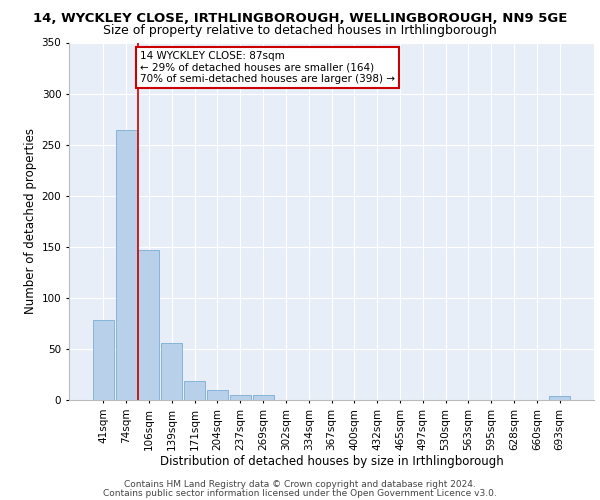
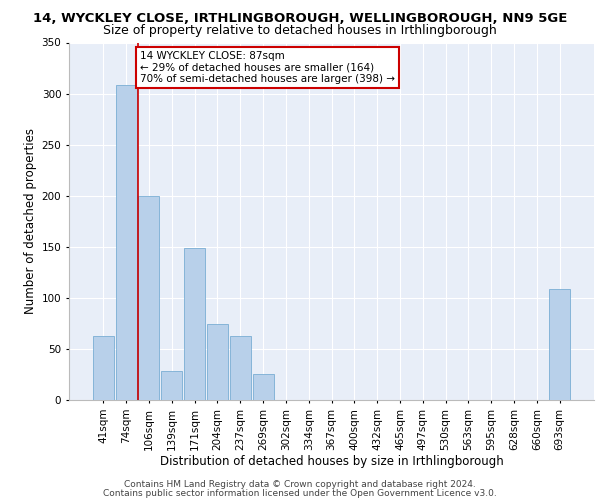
41sqm: 78 -> 63
74sqm: 264 -> 308
106sqm: 147 -> 200
139sqm: 56 -> 28
171sqm: 19 -> 149
204sqm: 10 -> 74
237sqm: 5 -> 63
269sqm: 5 -> 25
693sqm: 4 -> 109
